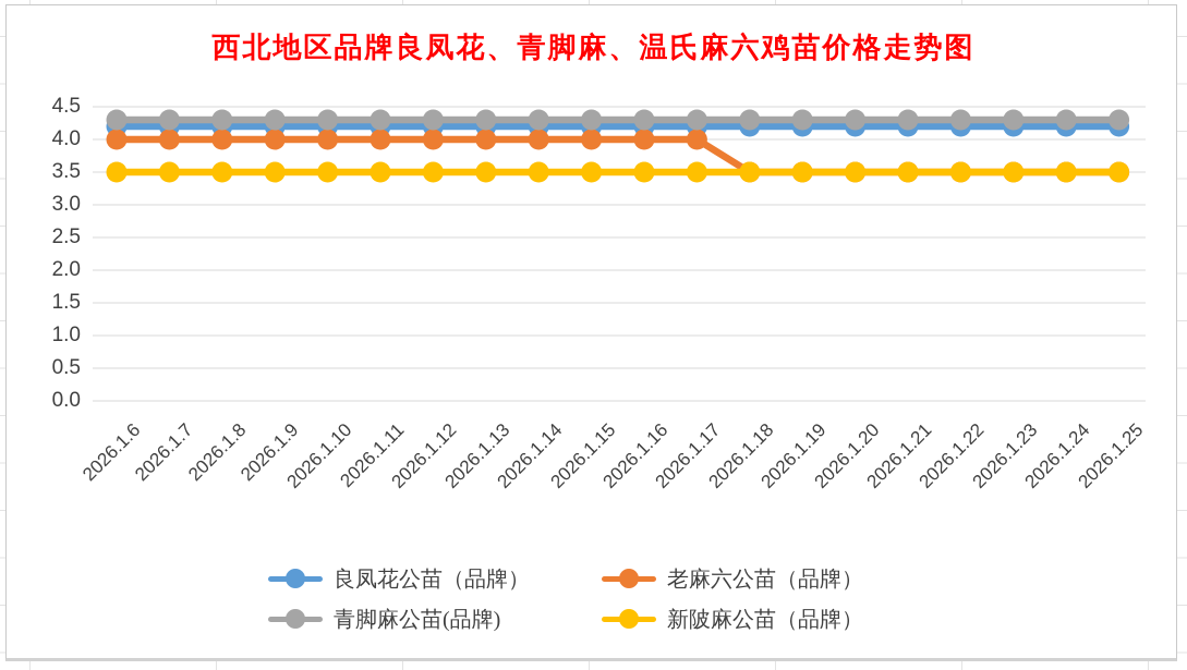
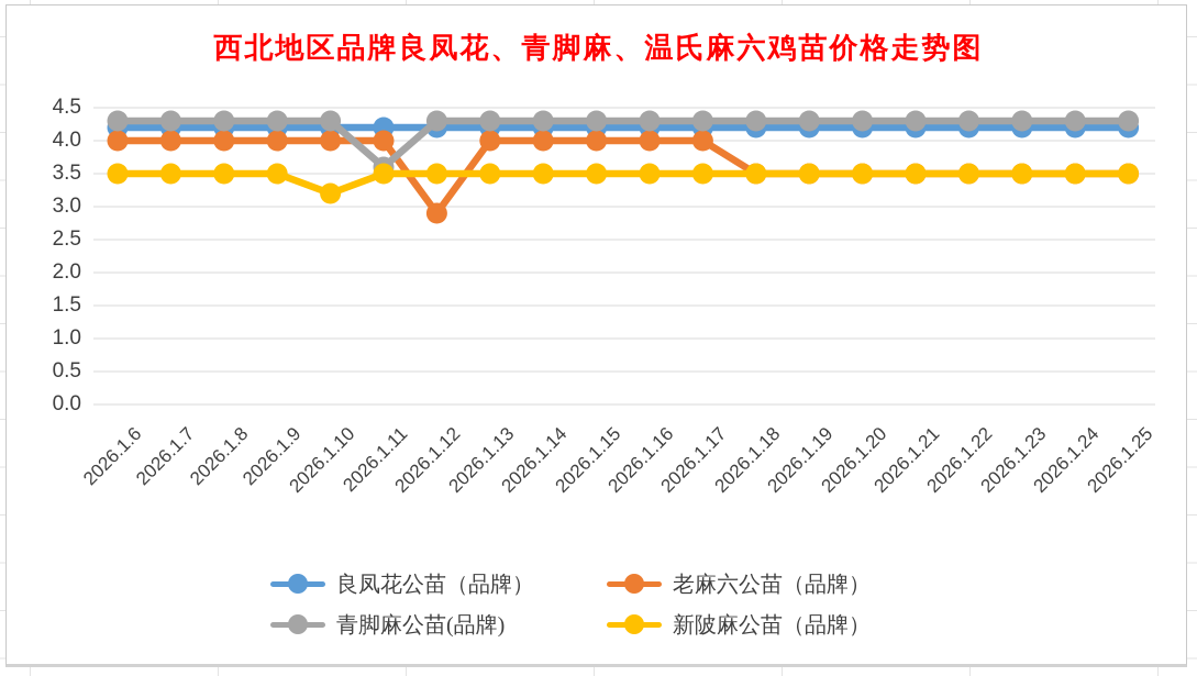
新陂麻公苗（品牌）/2026.1.10: 3.5 -> 3.2
青脚麻公苗(品牌)/2026.1.11: 4.3 -> 3.6
老麻六公苗（品牌）/2026.1.12: 4.0 -> 2.9
